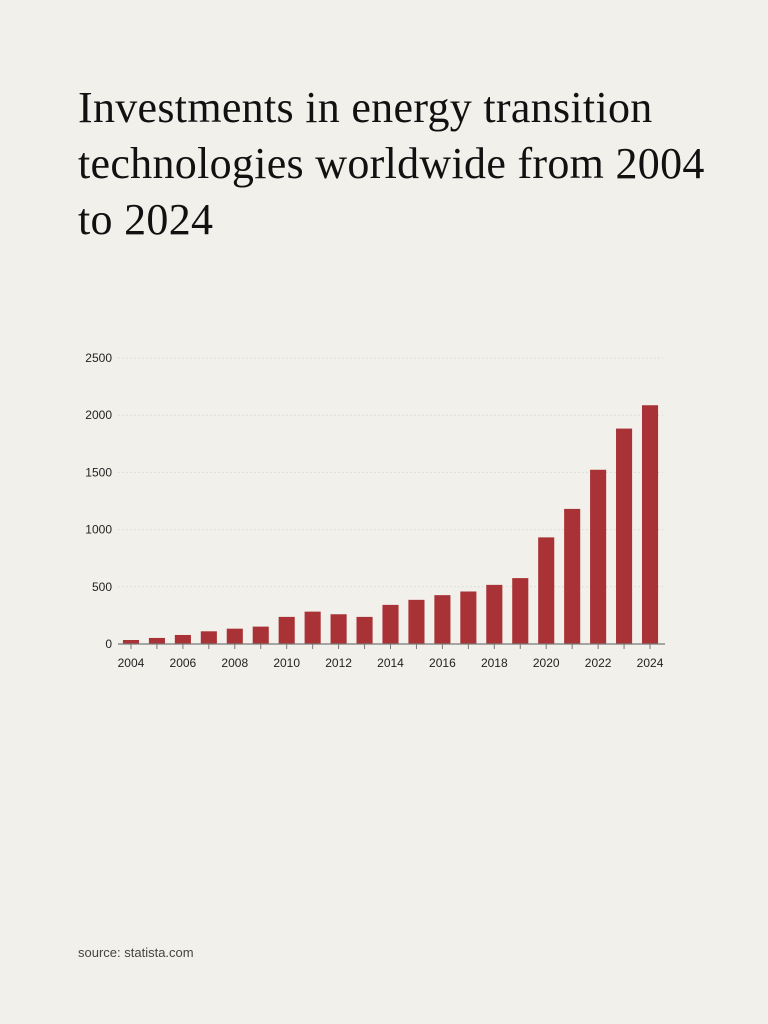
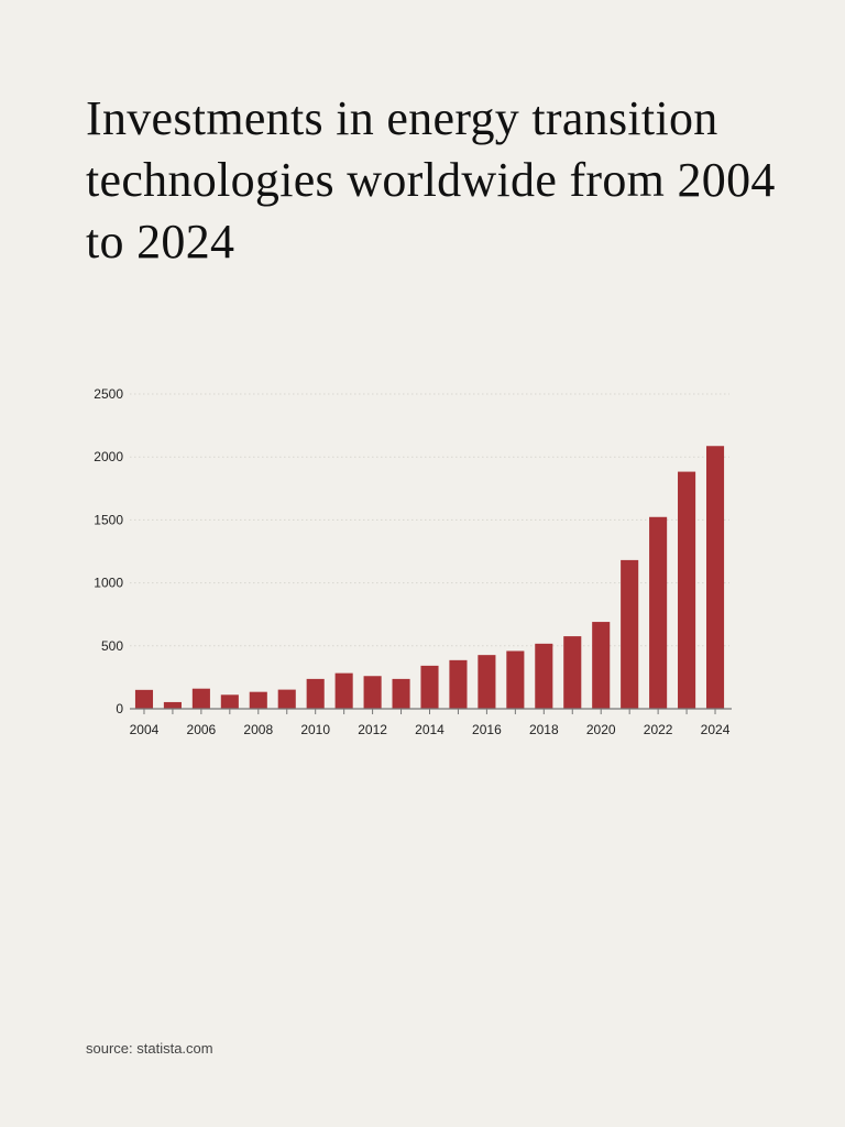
2004: 40 -> 150
2006: 80 -> 160
2020: 930 -> 690
